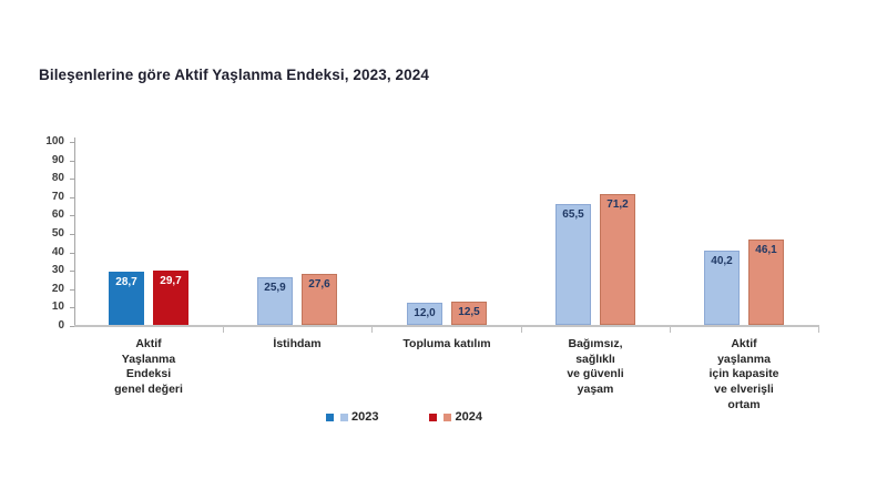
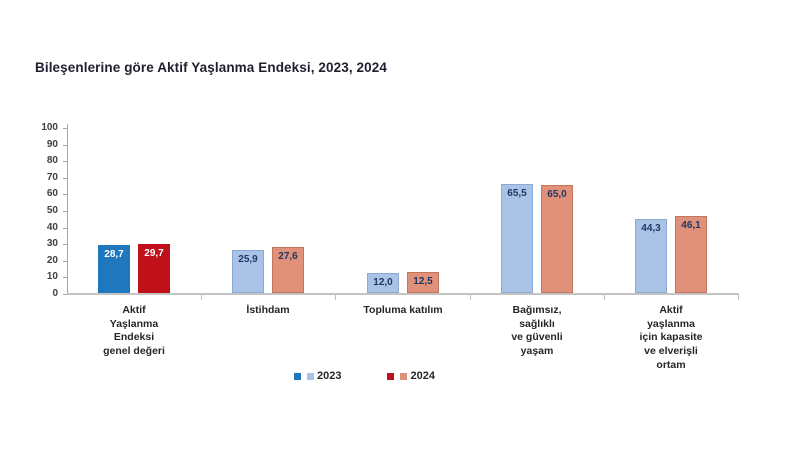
2024/Bağımsız, sağlıklı ve güvenli yaşam: 71,2 -> 65,0
2023/Aktif yaşlanma için kapasite ve elverişli ortam: 40,2 -> 44,3
